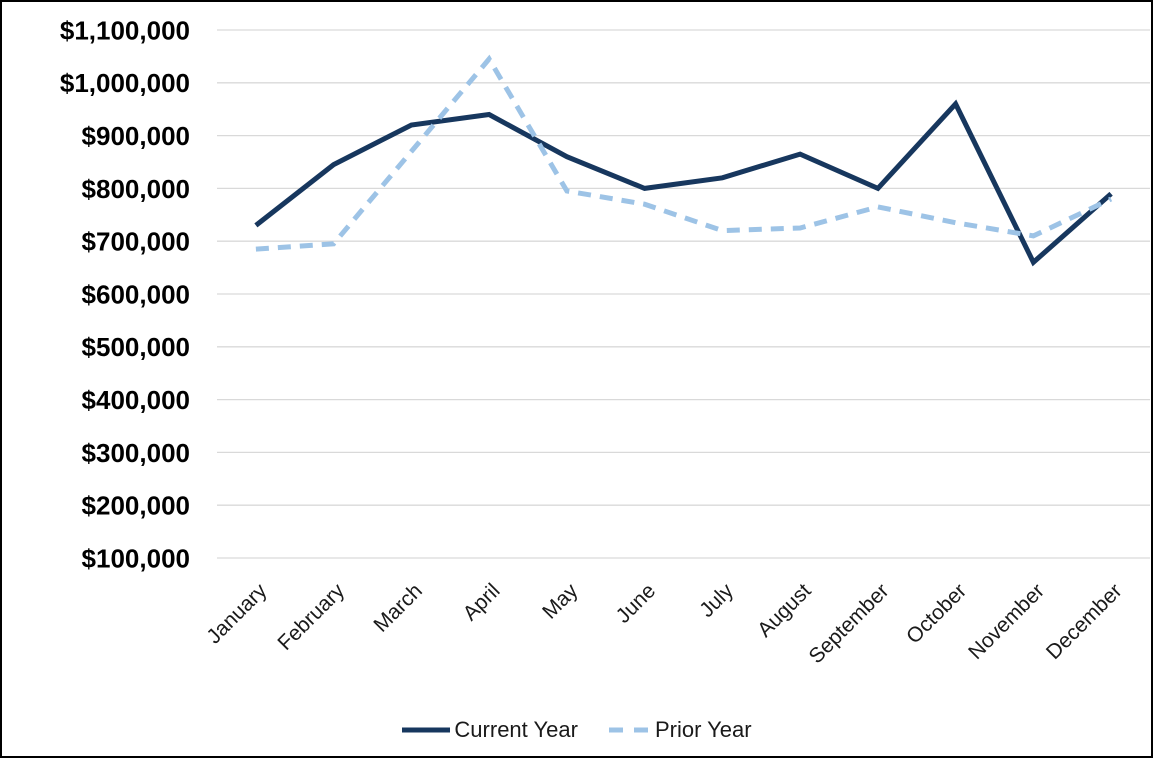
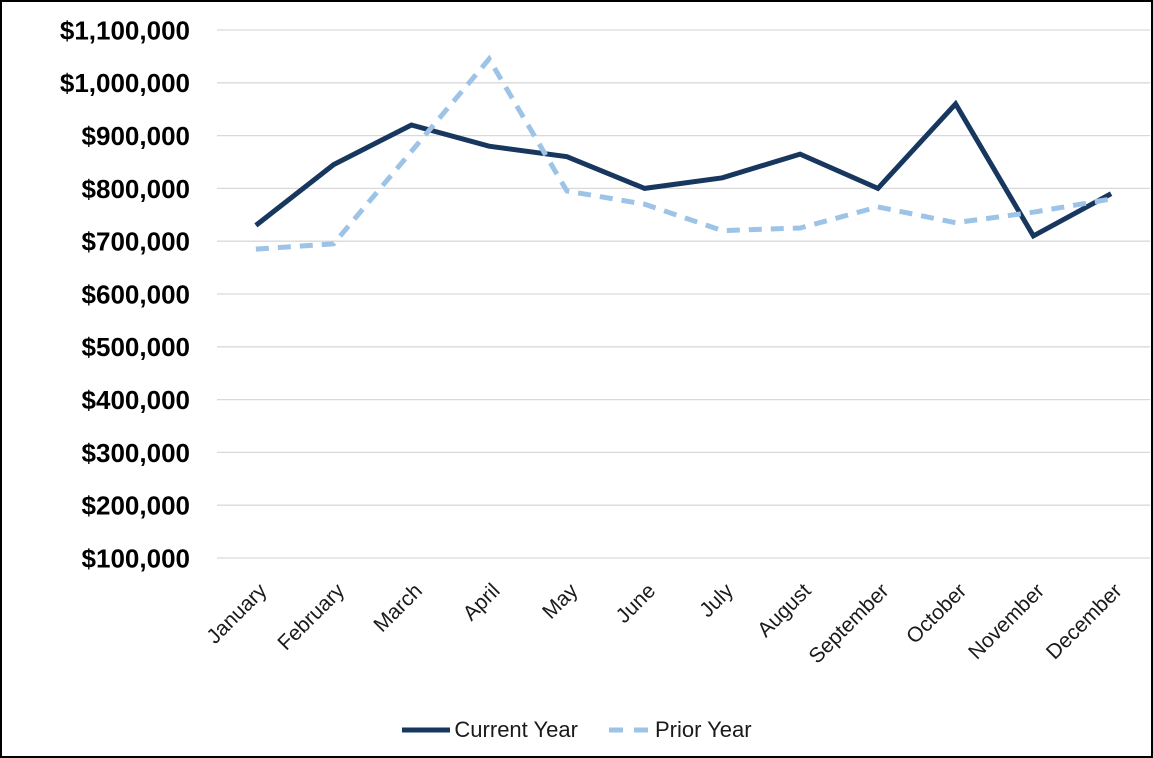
Current Year/April: $940000 -> $880000
Current Year/November: $660000 -> $710000
Prior Year/November: $710000 -> $760000
